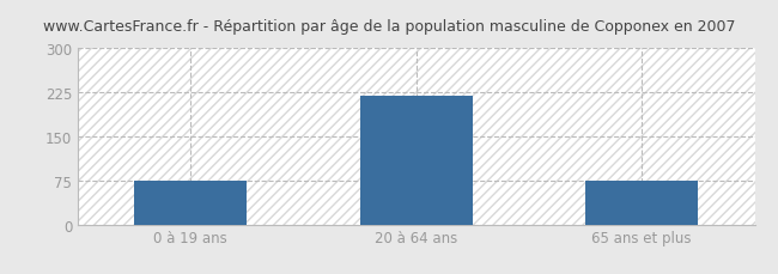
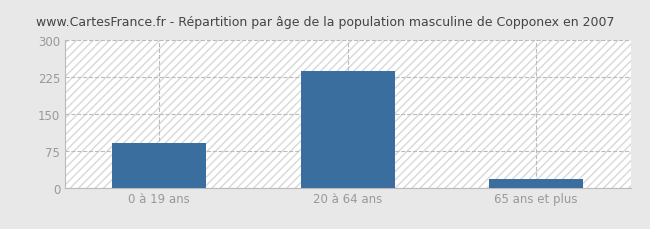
0 à 19 ans: 75 -> 90
20 à 64 ans: 220 -> 237
65 ans et plus: 75 -> 18
